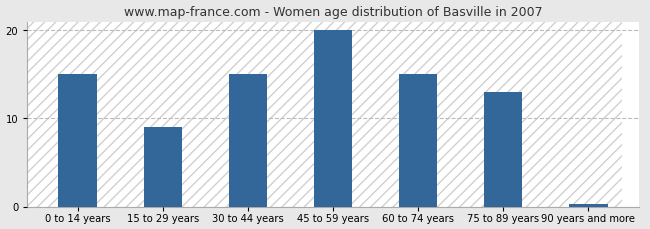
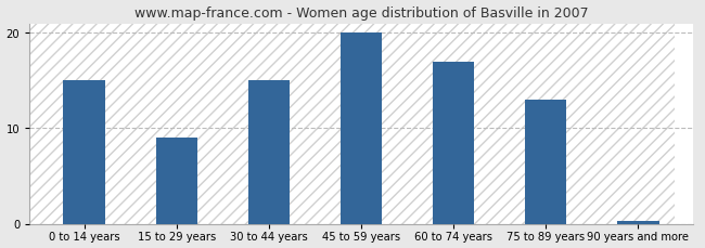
60 to 74 years: 15.0 -> 17.0
